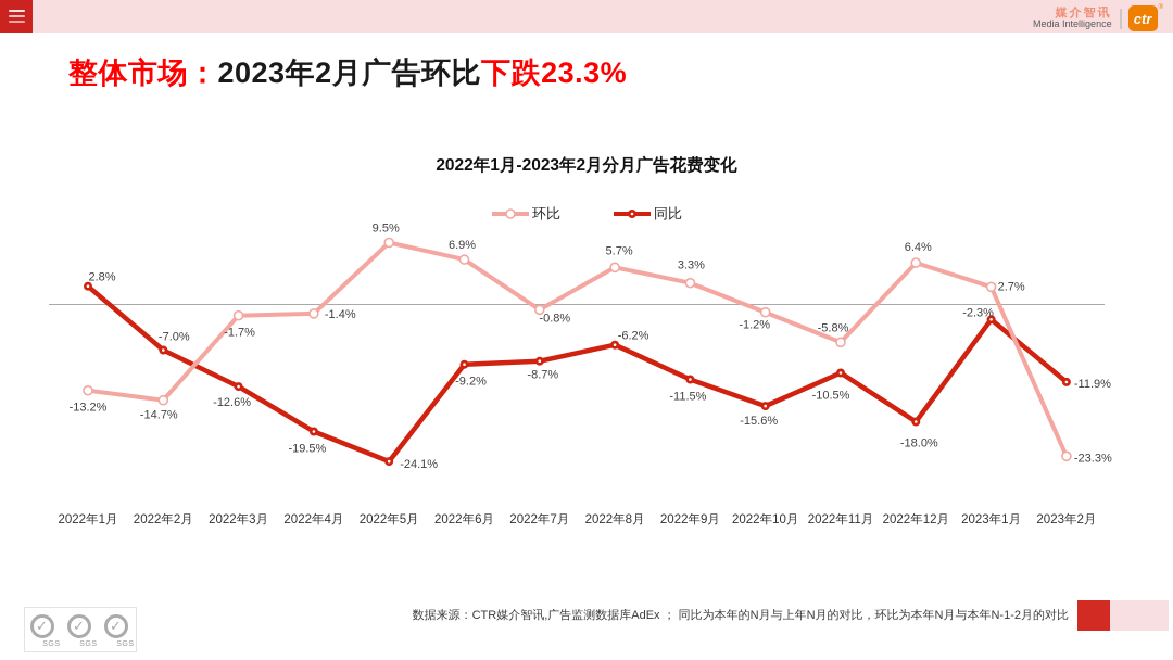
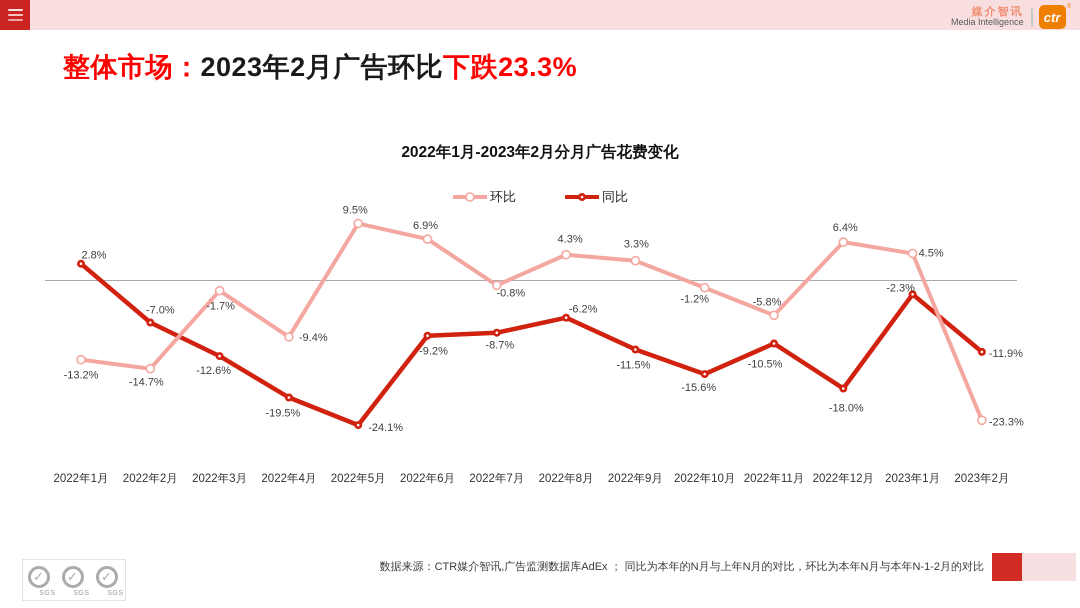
环比/2022年4月: -1.4% -> -9.4%
环比/2022年8月: 5.7% -> 4.3%
环比/2023年1月: 2.7% -> 4.5%
